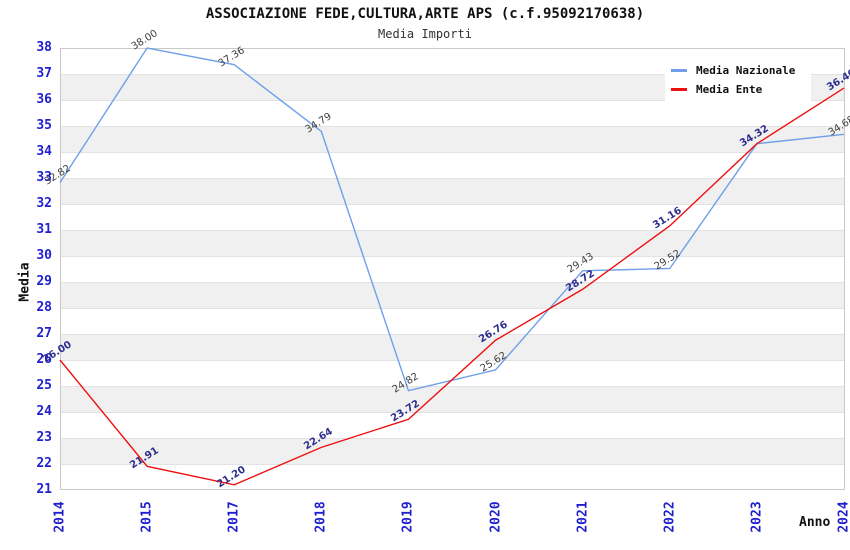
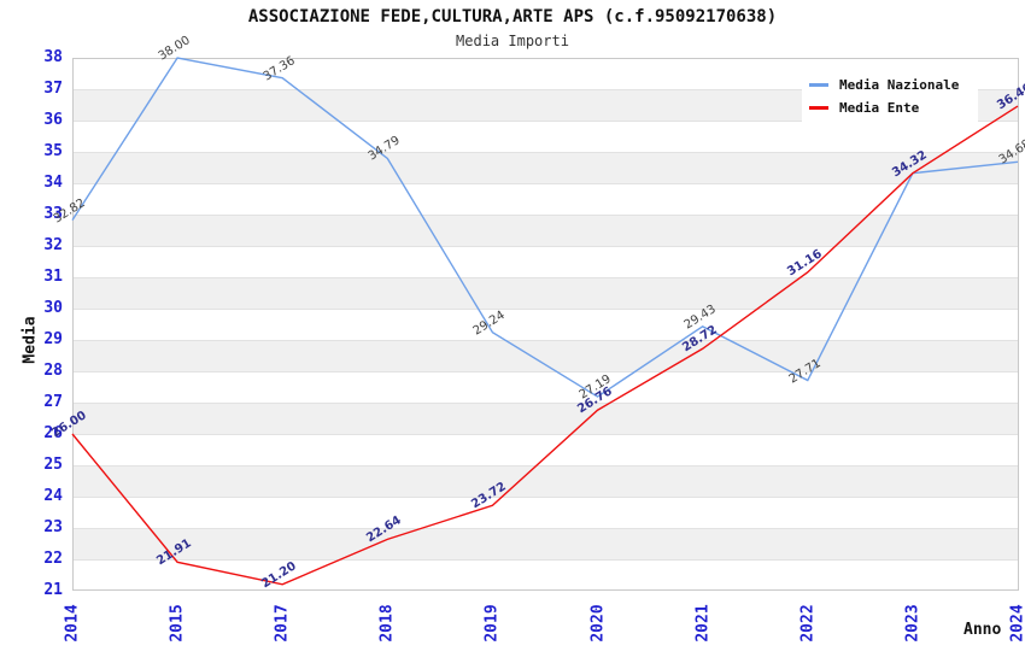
Media Nazionale/2019: 24.82 -> 29.24
Media Nazionale/2020: 25.62 -> 27.19
Media Nazionale/2022: 29.52 -> 27.71
